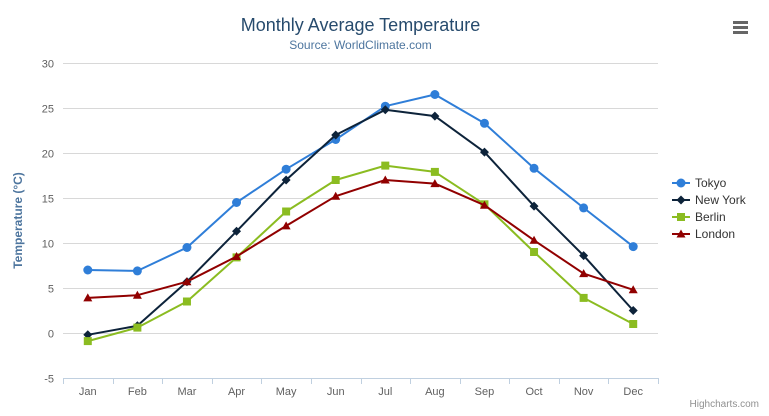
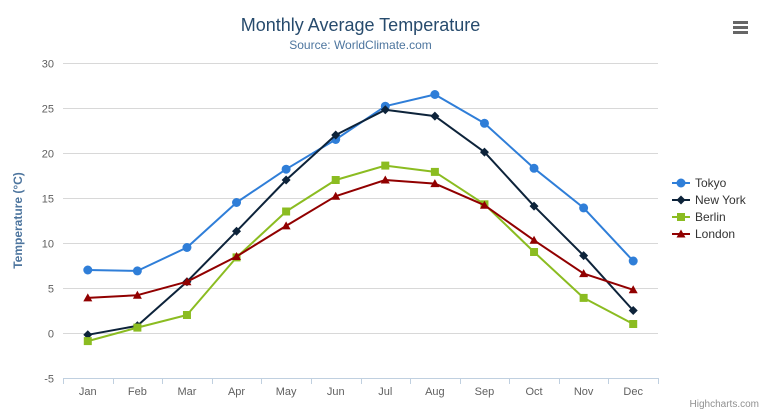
Berlin/Mar: 4 -> 2
Tokyo/Dec: 10 -> 8
